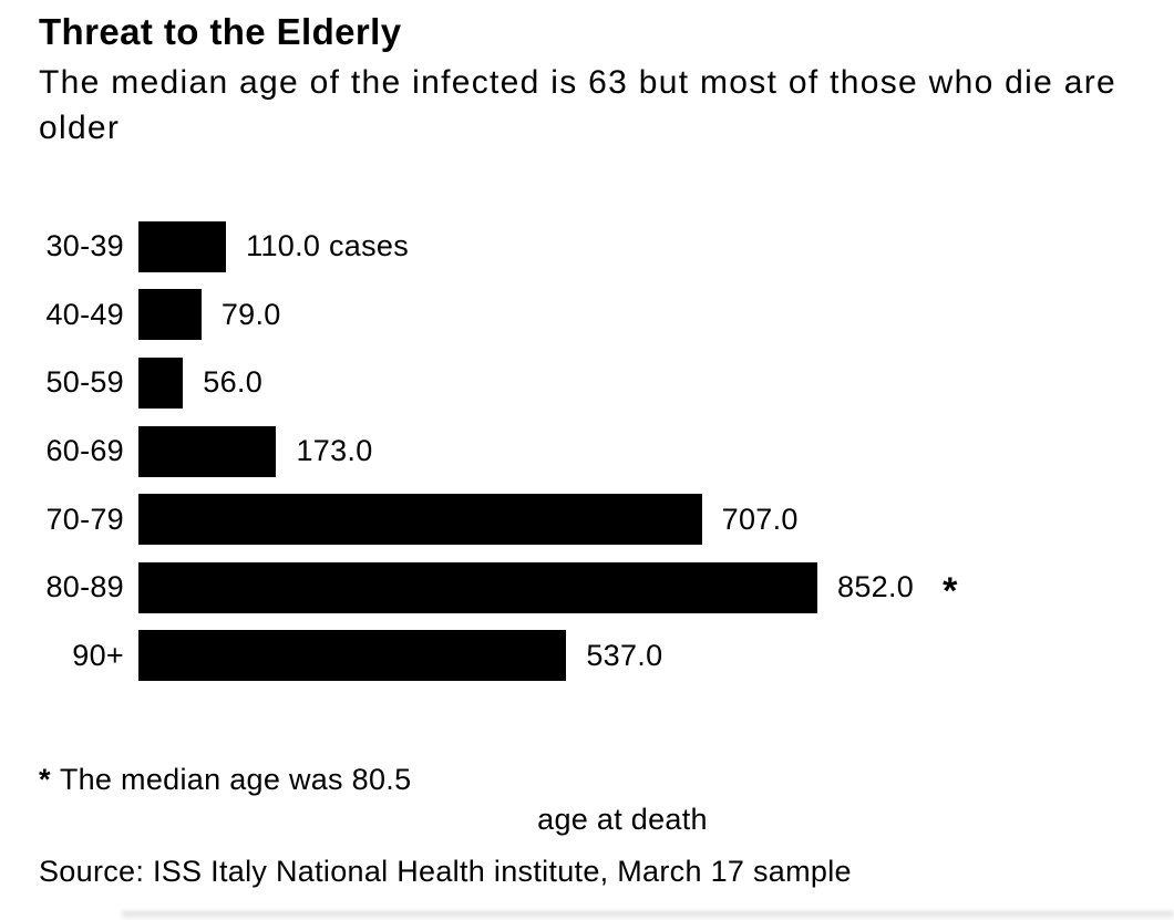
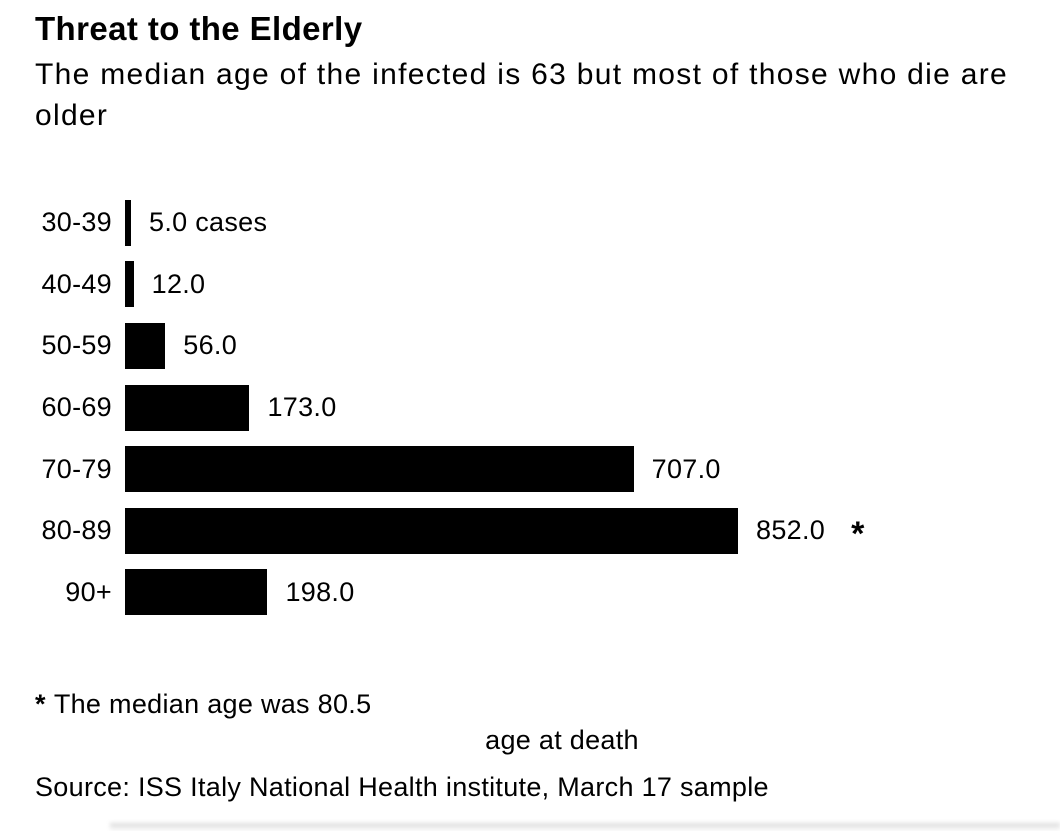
30-39: 110.0 -> 5.0
40-49: 79.0 -> 12.0
90+: 537.0 -> 198.0
